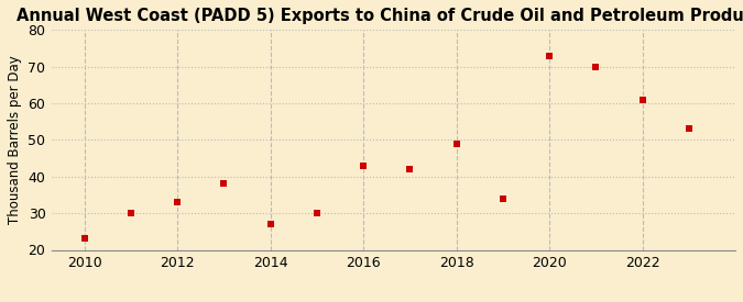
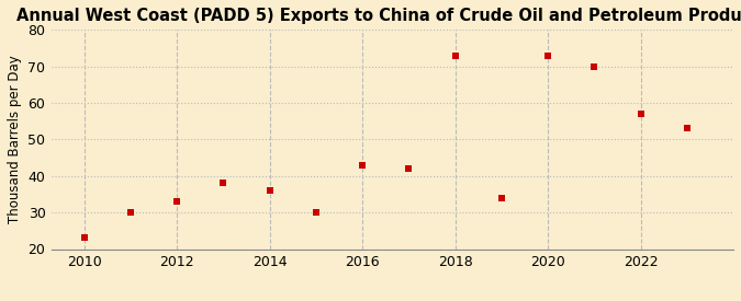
2014: 27 -> 36
2018: 49 -> 73
2022: 61 -> 57
